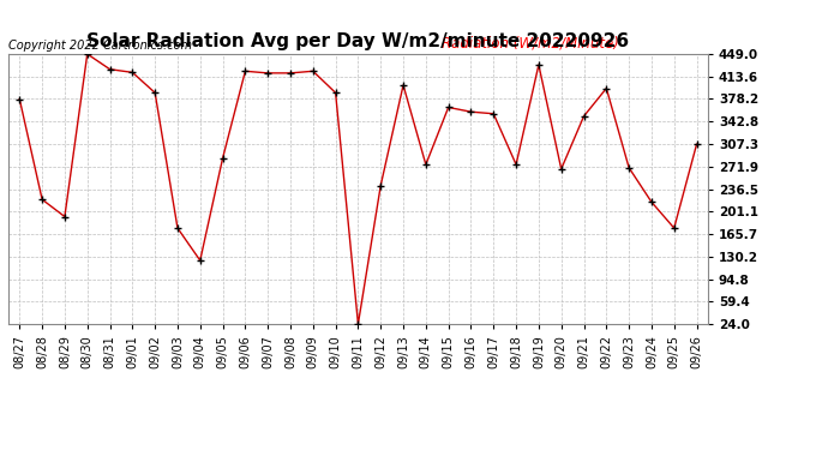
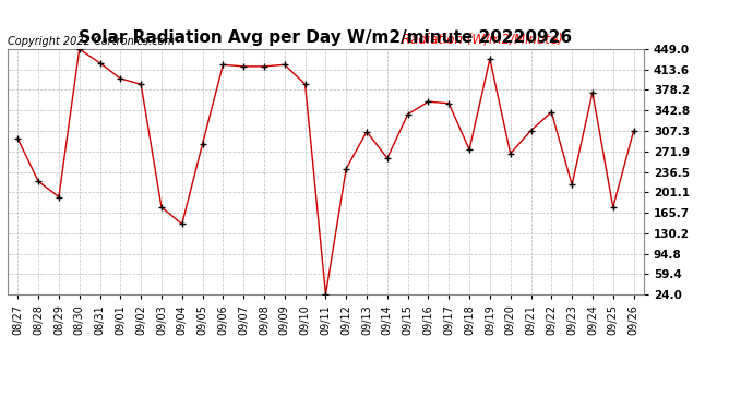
08/27: 378 -> 294
09/01: 420 -> 398
09/04: 124 -> 146
09/13: 400 -> 306
09/14: 275 -> 260
09/15: 365 -> 336
09/21: 351 -> 308
09/22: 395 -> 340
09/23: 270 -> 214
09/24: 216 -> 374
